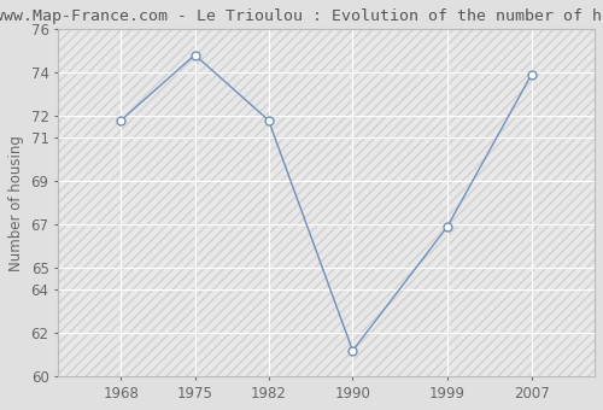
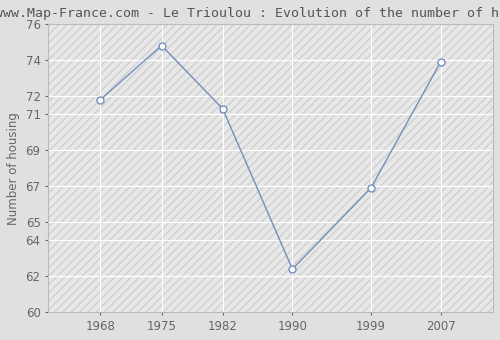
1982: 71.8 -> 71.3
1990: 61.2 -> 62.4
